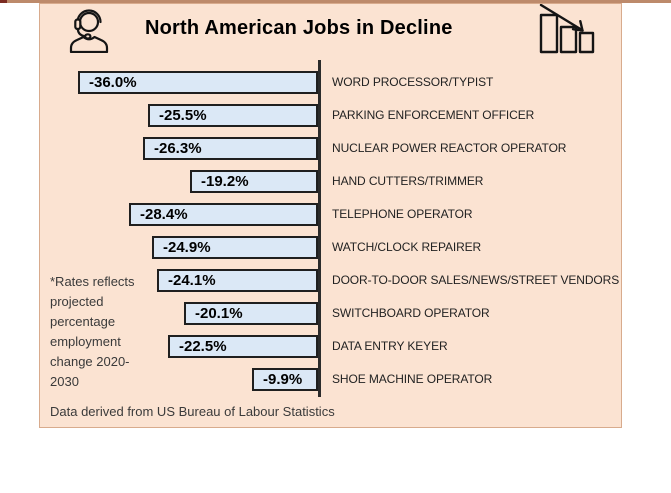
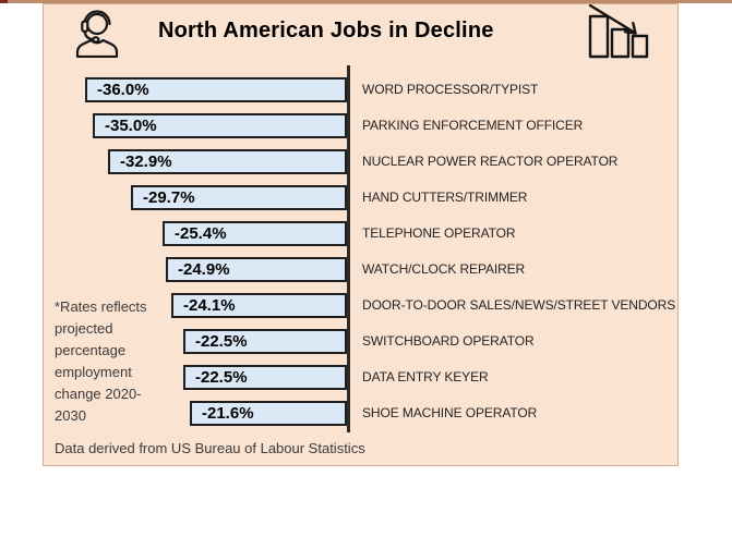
PARKING ENFORCEMENT OFFICER: -25.5% -> -35.0%
NUCLEAR POWER REACTOR OPERATOR: -26.3% -> -32.9%
HAND CUTTERS/TRIMMER: -19.2% -> -29.7%
TELEPHONE OPERATOR: -28.4% -> -25.4%
SWITCHBOARD OPERATOR: -20.1% -> -22.5%
SHOE MACHINE OPERATOR: -9.9% -> -21.6%
